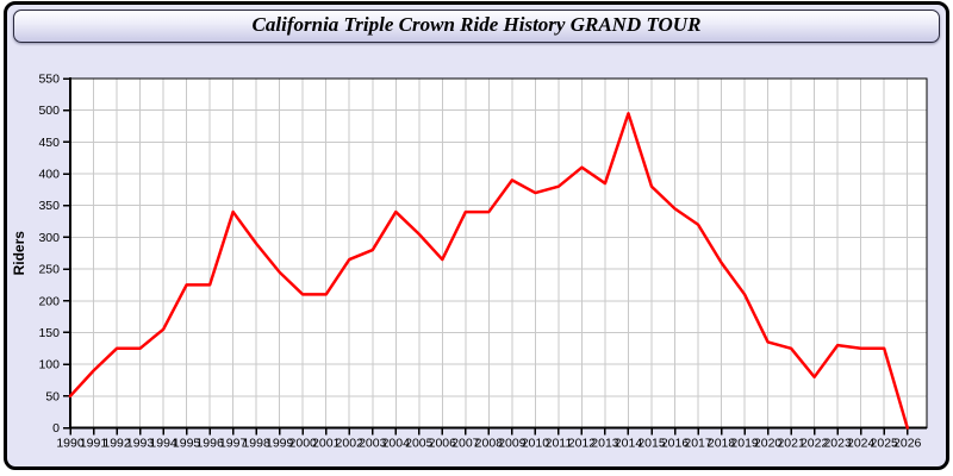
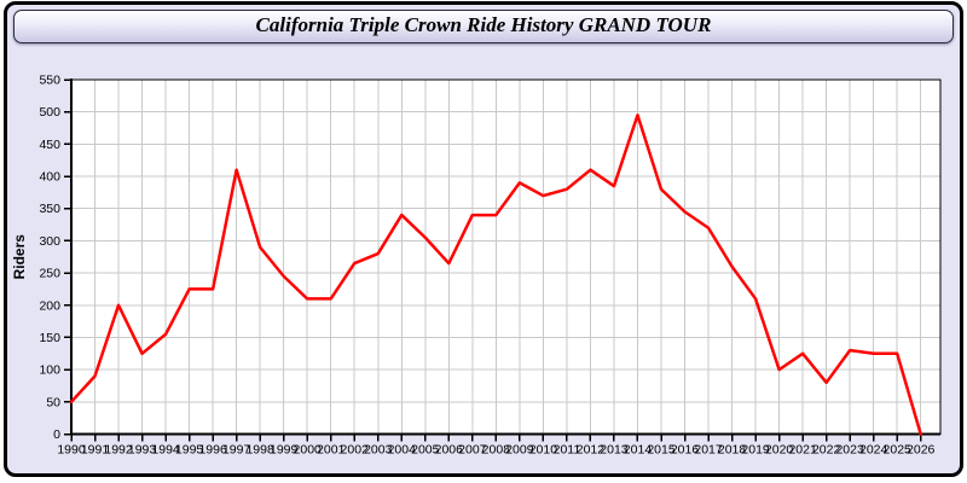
1992: 120 -> 200
1997: 340 -> 410
2020: 140 -> 100
